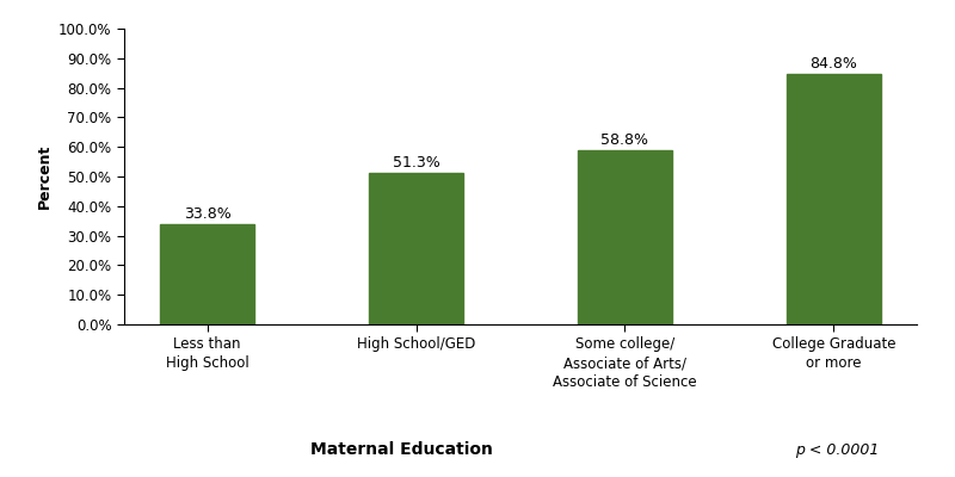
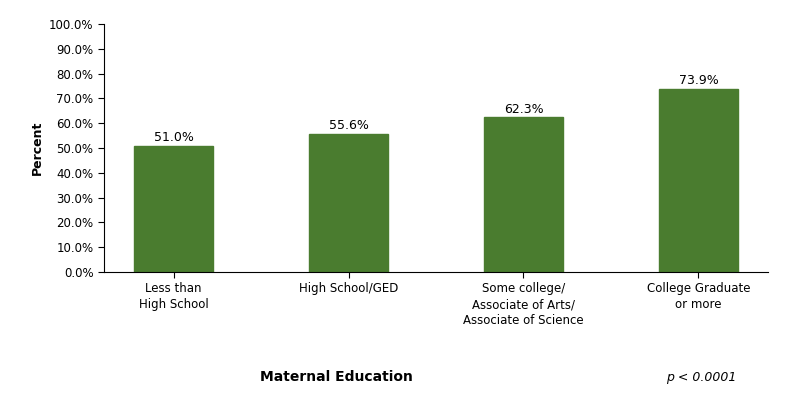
Less than High School: 33.8% -> 51.0%
High School/GED: 51.3% -> 55.6%
Some college/ Associate of Arts/ Associate of Science: 58.8% -> 62.3%
College Graduate or more: 84.8% -> 73.9%
